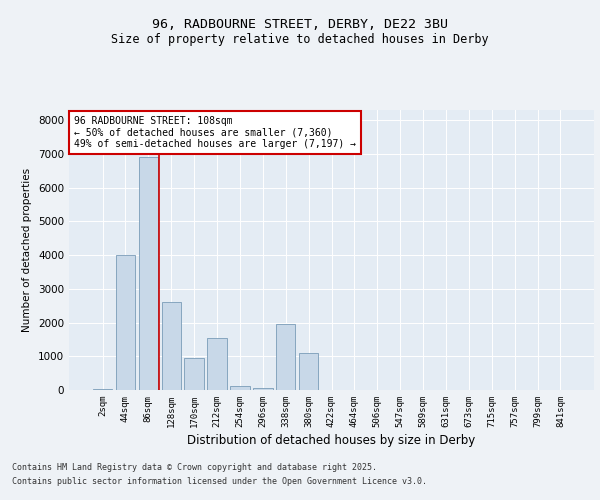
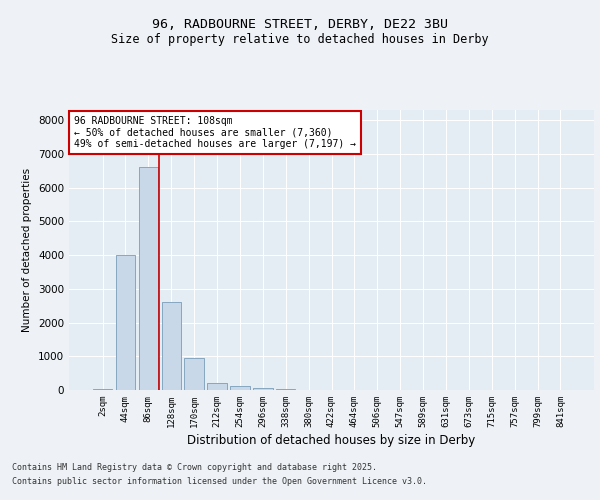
86sqm: 6900 -> 6600
212sqm: 1550 -> 200
338sqm: 1950 -> 20
380sqm: 1100 -> 0
